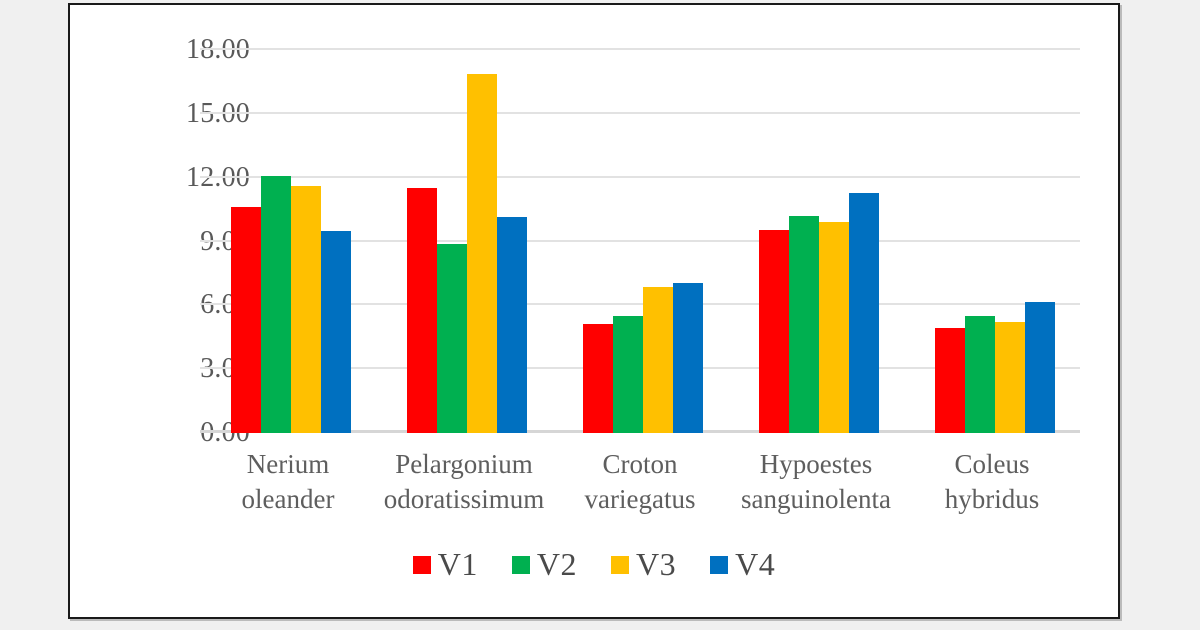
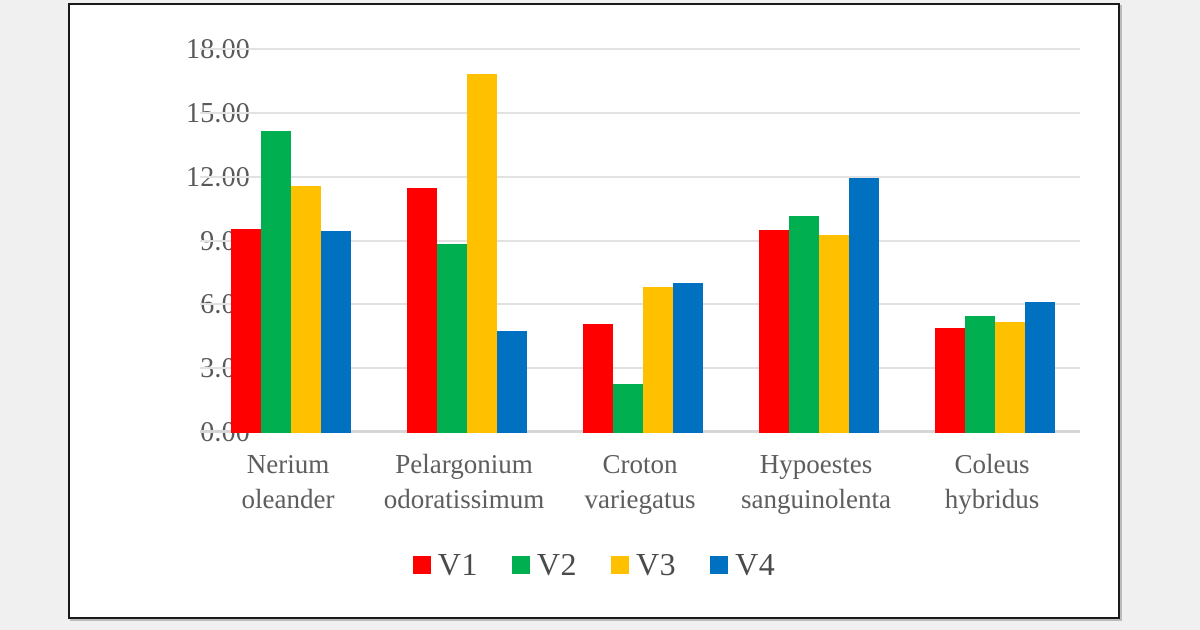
V1/Nerium oleander: 10.6 -> 9.6
V2/Nerium oleander: 12.1 -> 14.2
V4/Pelargonium odoratissimum: 10.2 -> 4.8
V2/Croton variegatus: 5.5 -> 2.3
V3/Hypoestes sanguinolenta: 9.9 -> 9.3
V4/Hypoestes sanguinolenta: 11.3 -> 12.0
